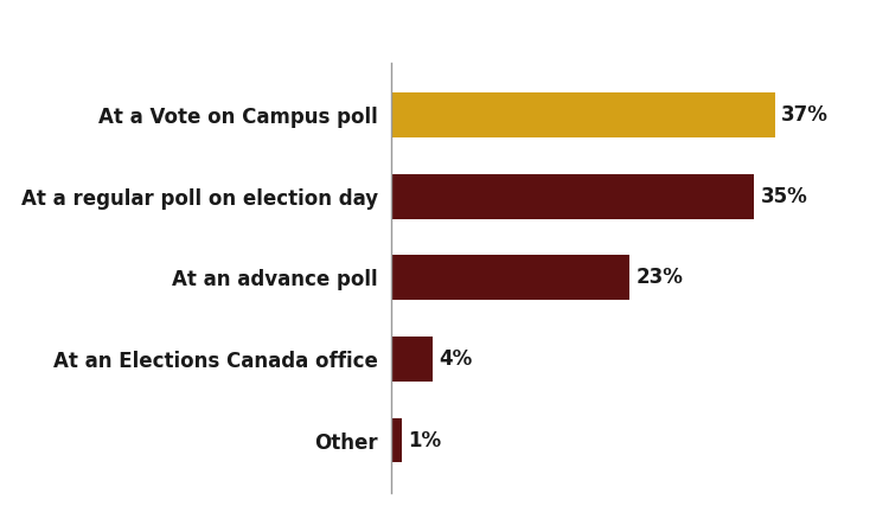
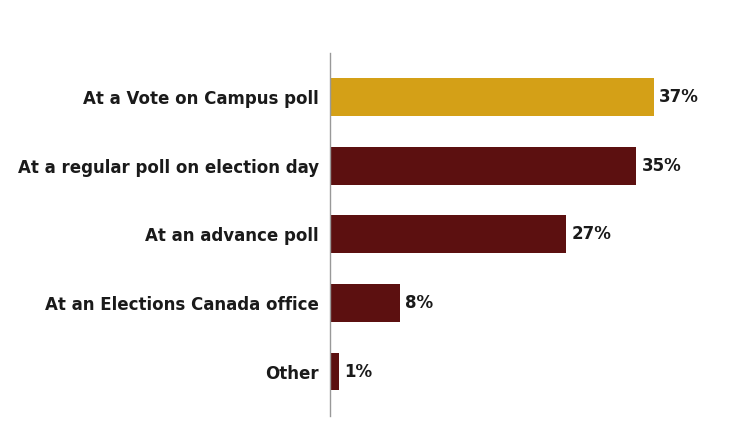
At an advance poll: 23% -> 27%
At an Elections Canada office: 4% -> 8%
